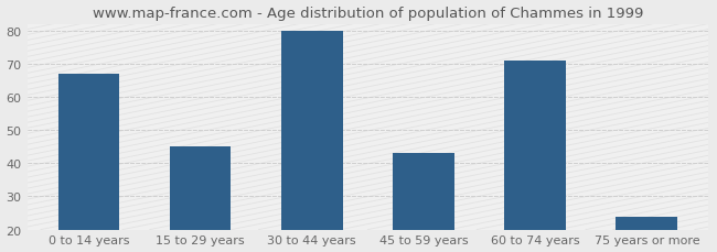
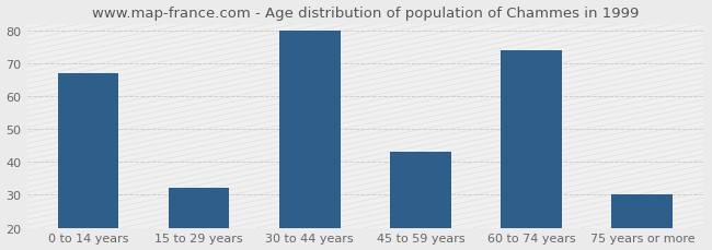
15 to 29 years: 45 -> 32
60 to 74 years: 71 -> 74
75 years or more: 24 -> 30
